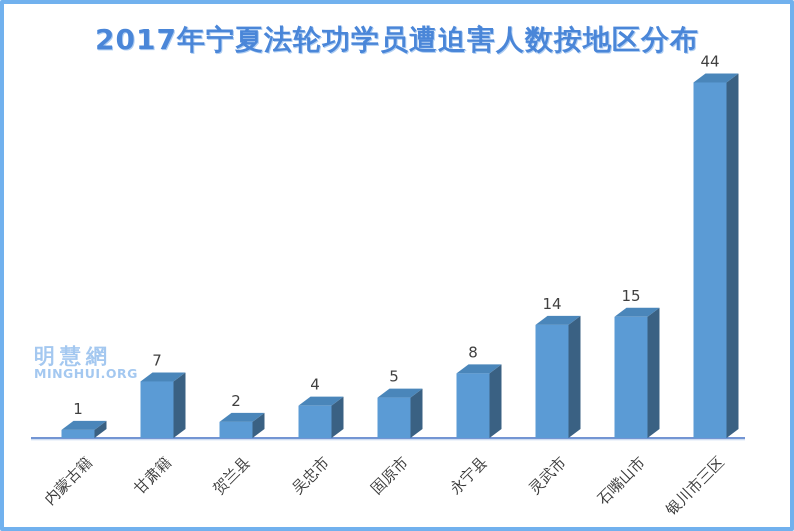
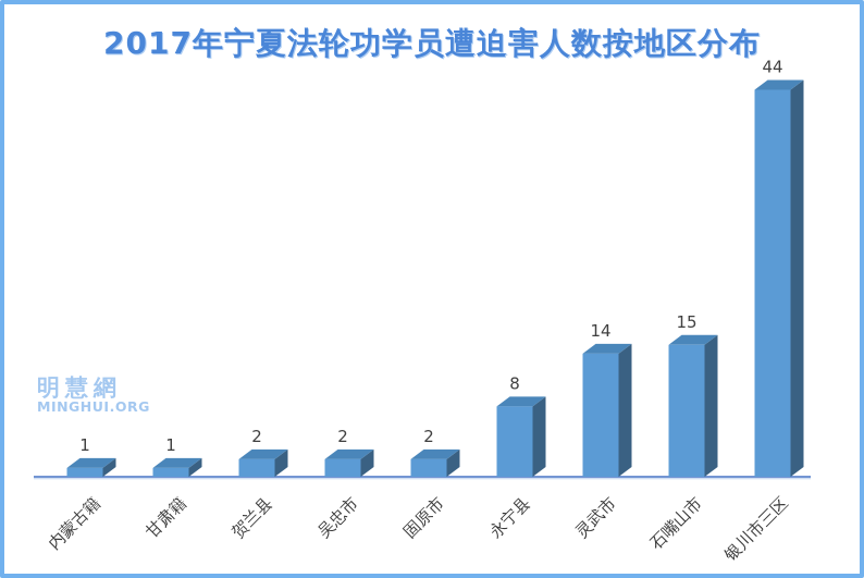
甘肃籍: 7 -> 1
吴忠市: 4 -> 2
固原市: 5 -> 2
